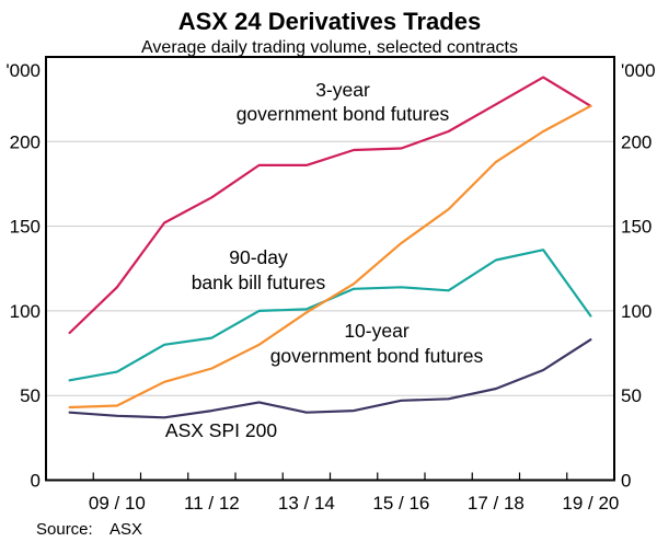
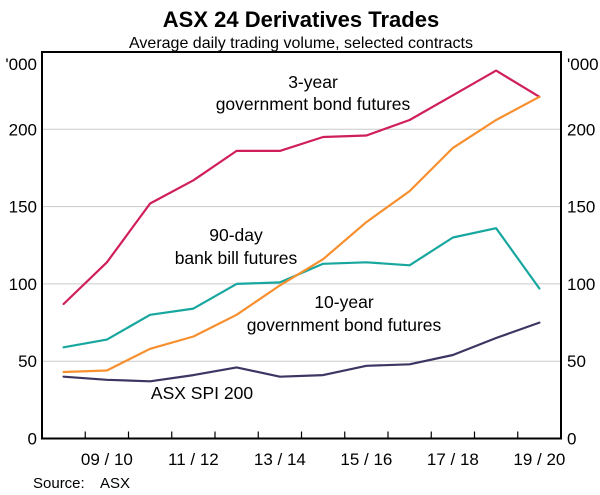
ASX SPI 200/19/20: 83 -> 75
